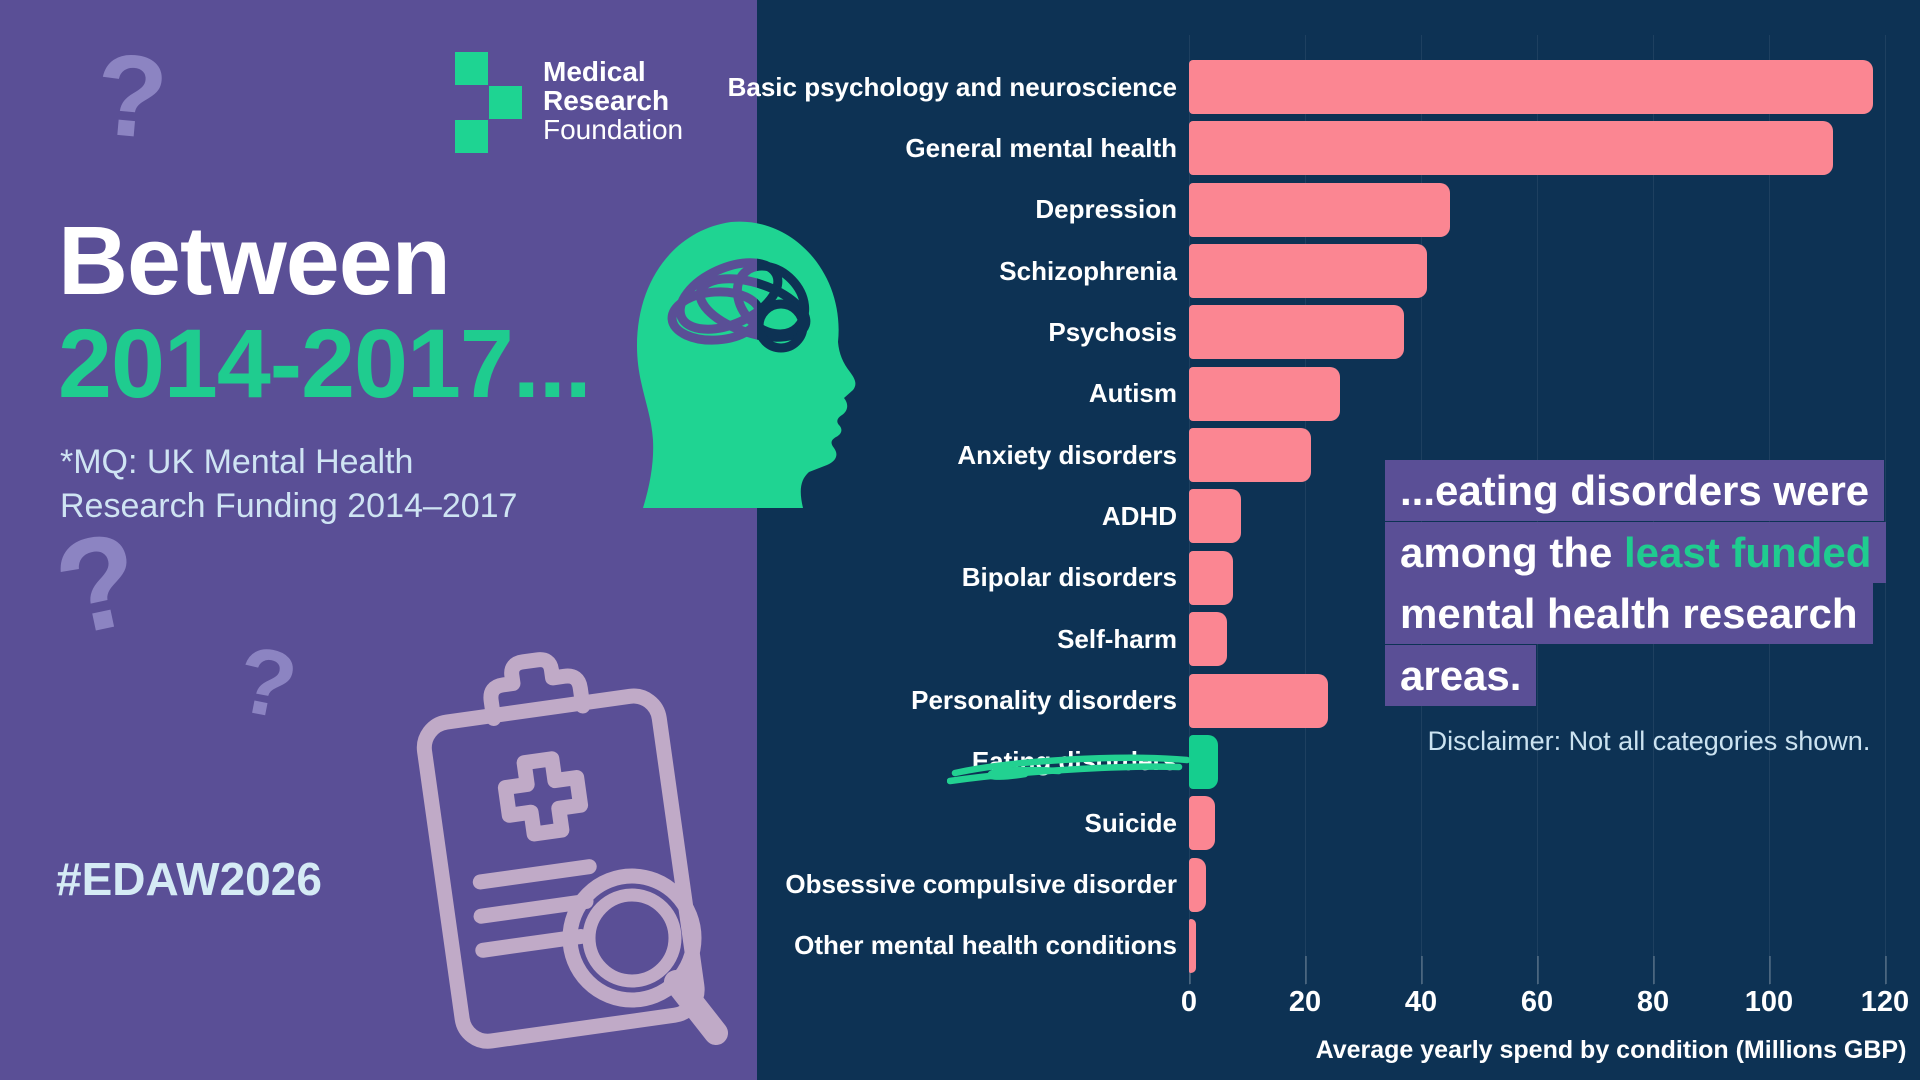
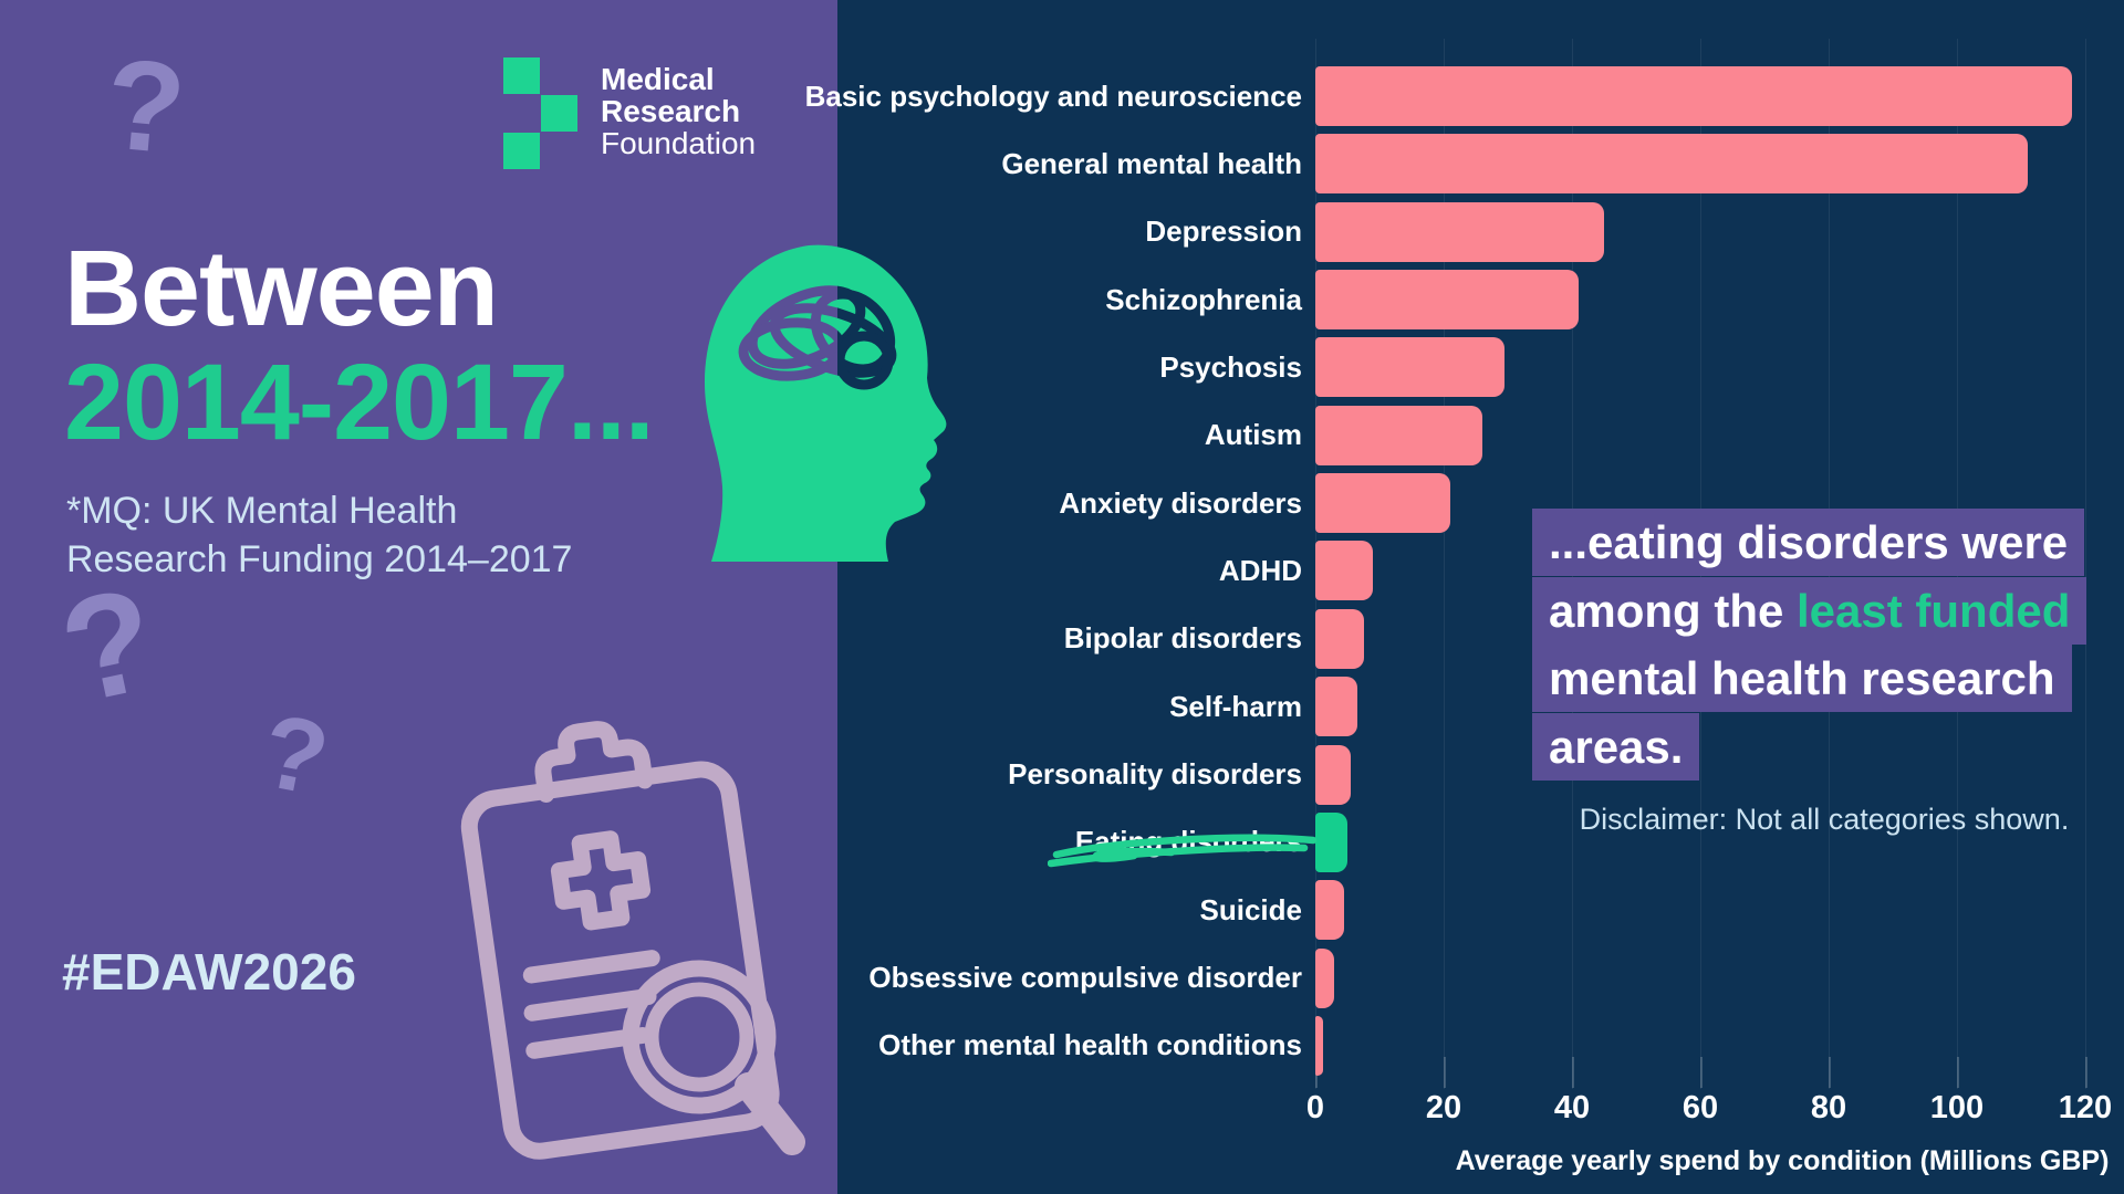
Psychosis: 37 -> 30
Personality disorders: 24 -> 6
